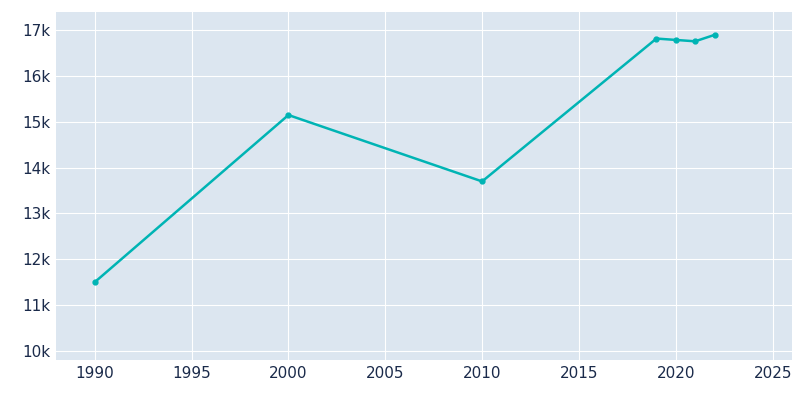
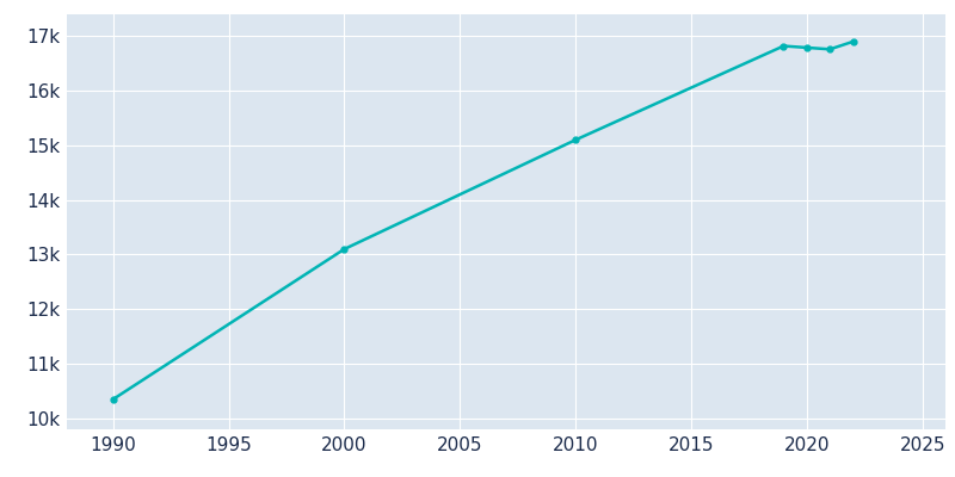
1990: 11.50k -> 10.35k
2000: 15.15k -> 13.10k
2010: 13.70k -> 15.10k
